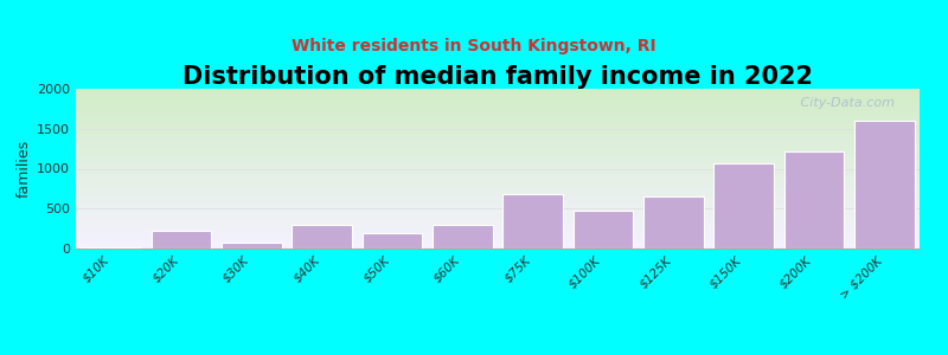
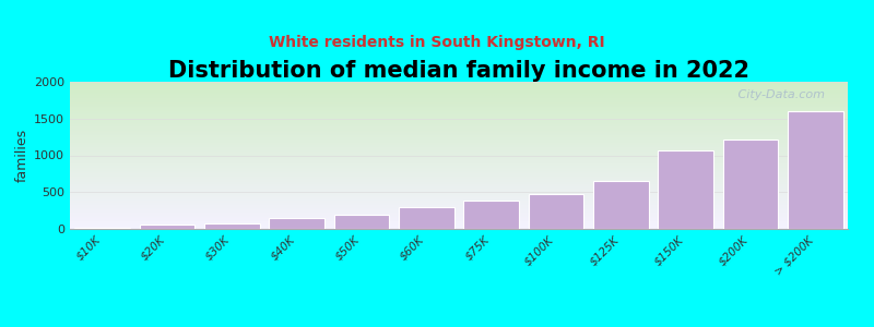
$20K: 220 -> 60
$40K: 300 -> 150
$75K: 680 -> 380
